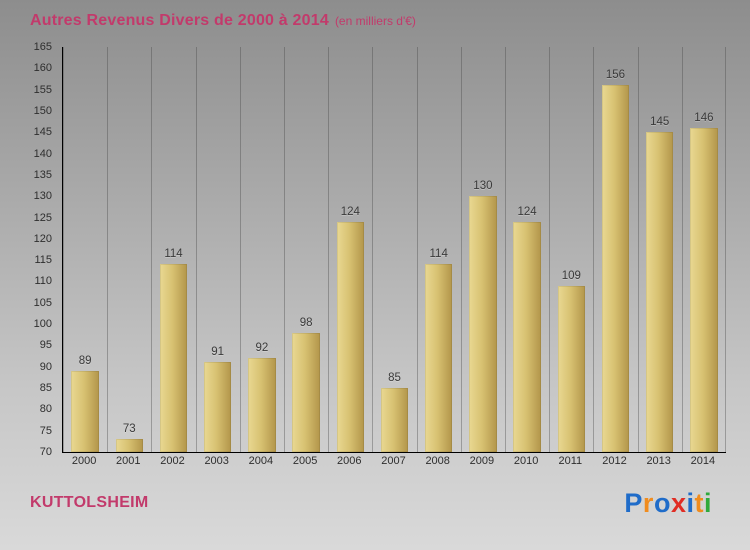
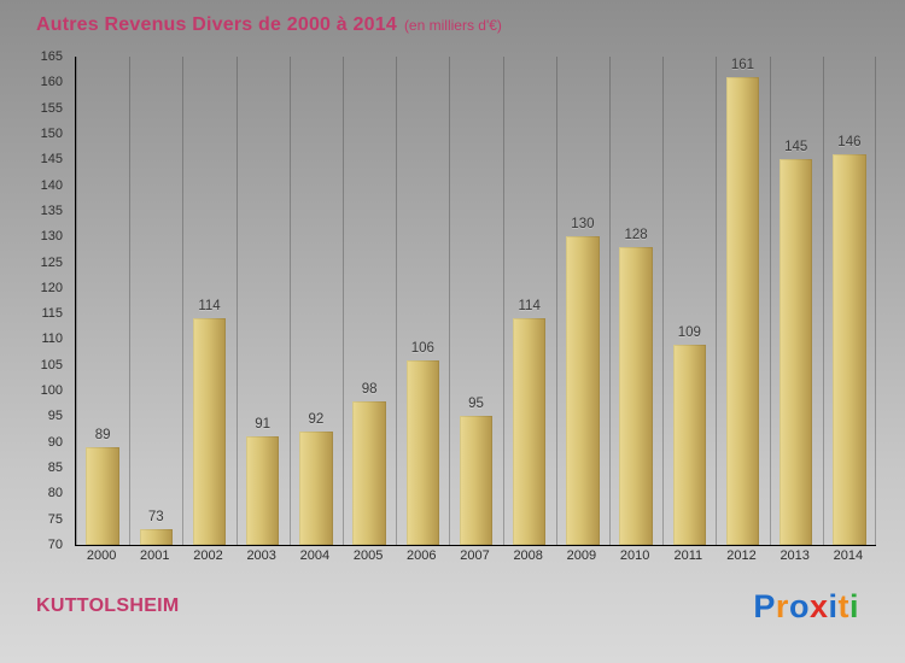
2006: 124 -> 106
2007: 85 -> 95
2010: 124 -> 128
2012: 156 -> 161
